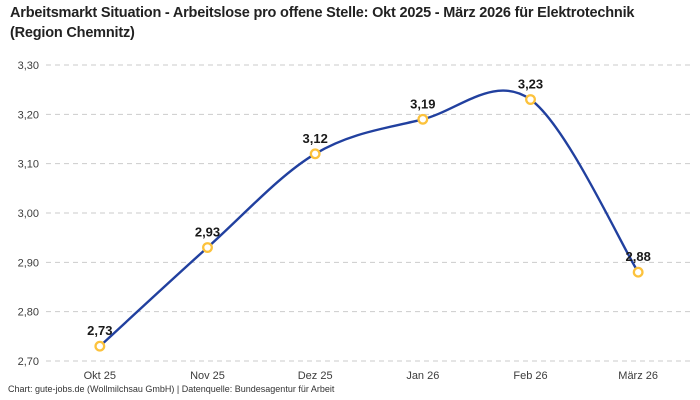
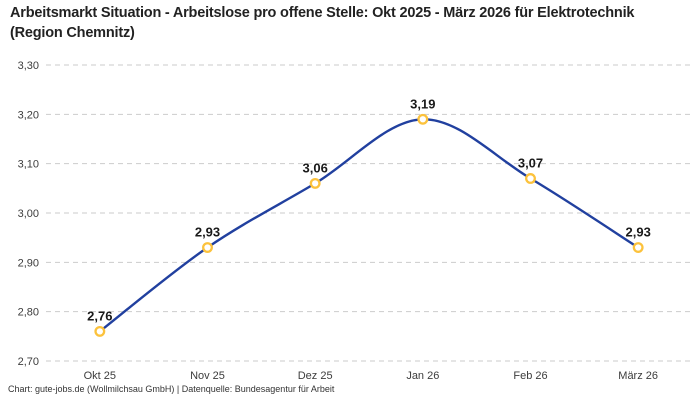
Okt 25: 2,73 -> 2,76
Dez 25: 3,12 -> 3,06
Feb 26: 3,23 -> 3,07
März 26: 2,88 -> 2,93
